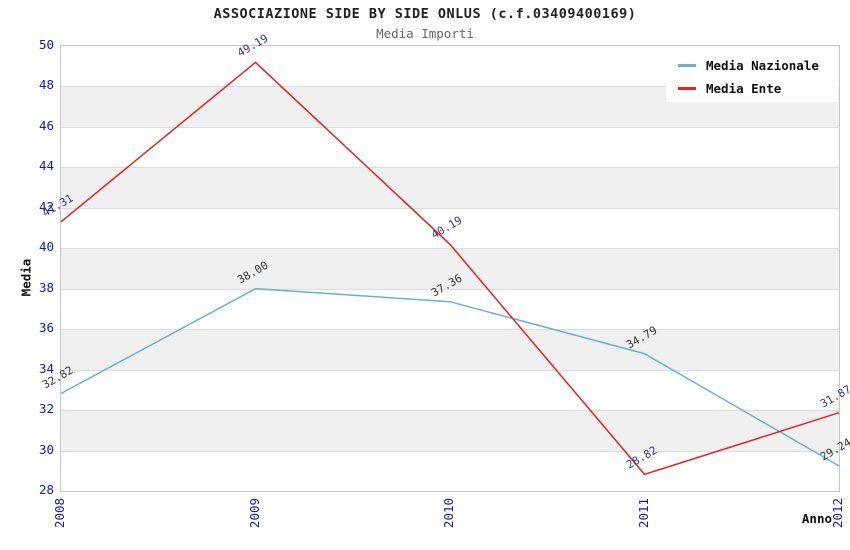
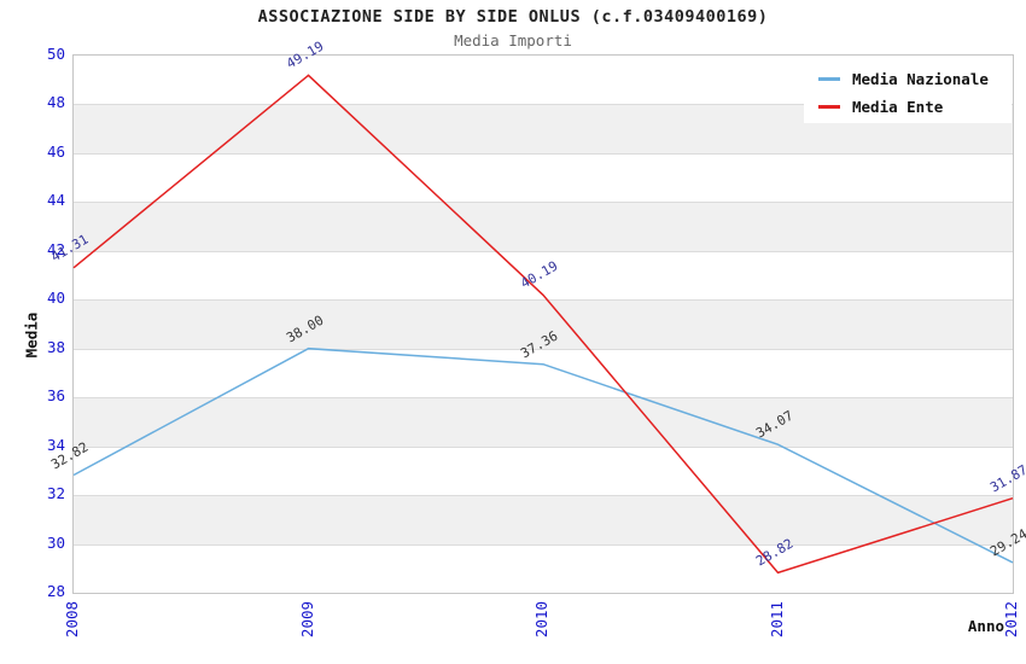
Media Nazionale/2011: 34.79 -> 34.07
